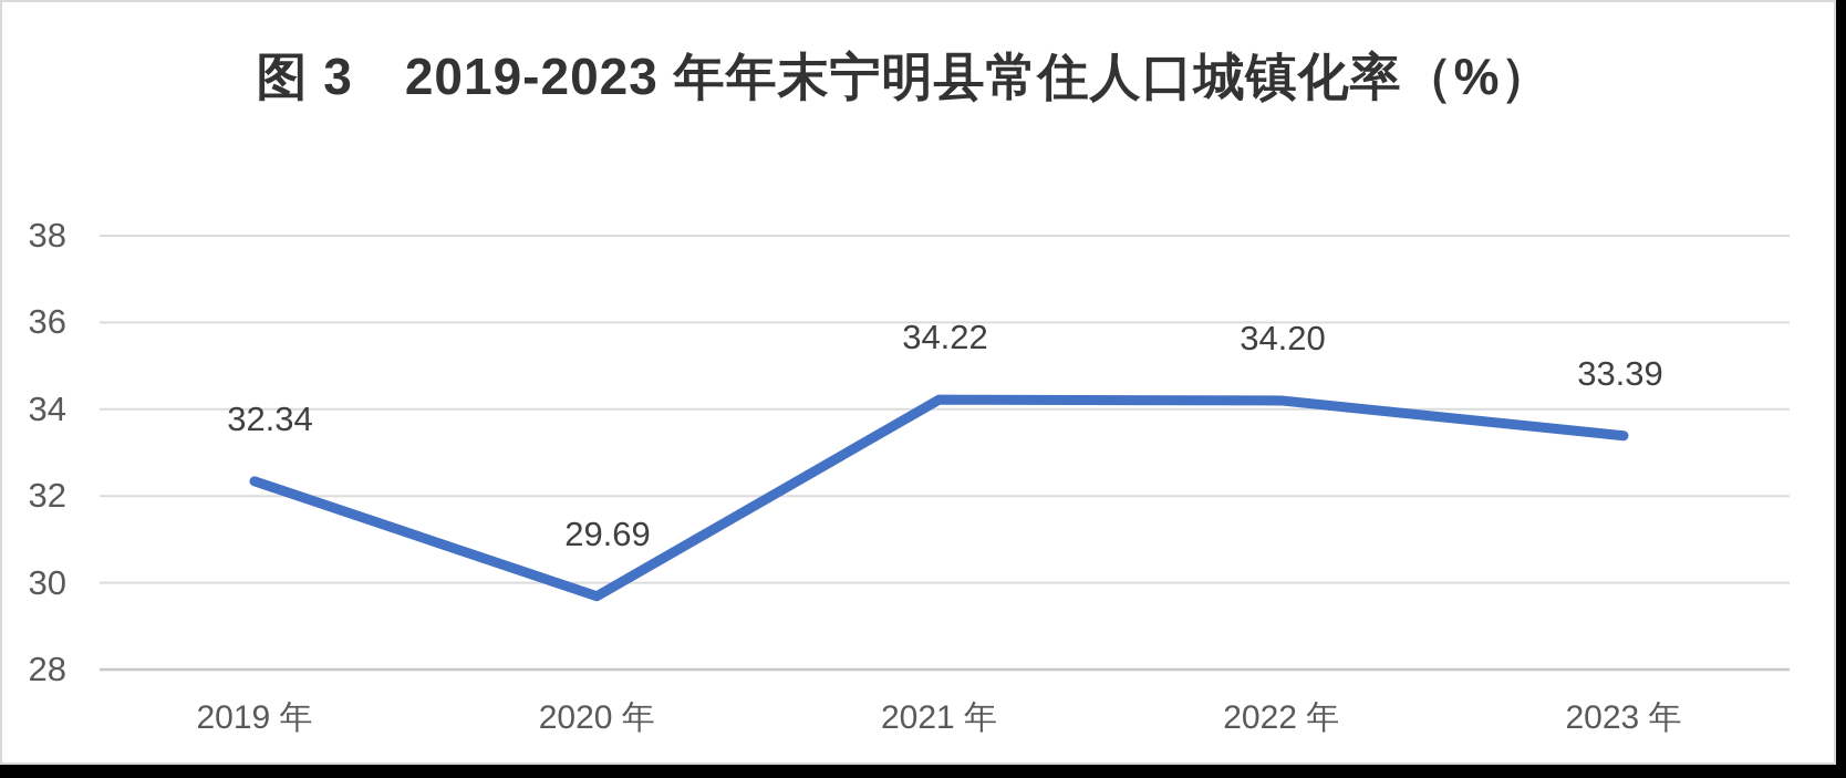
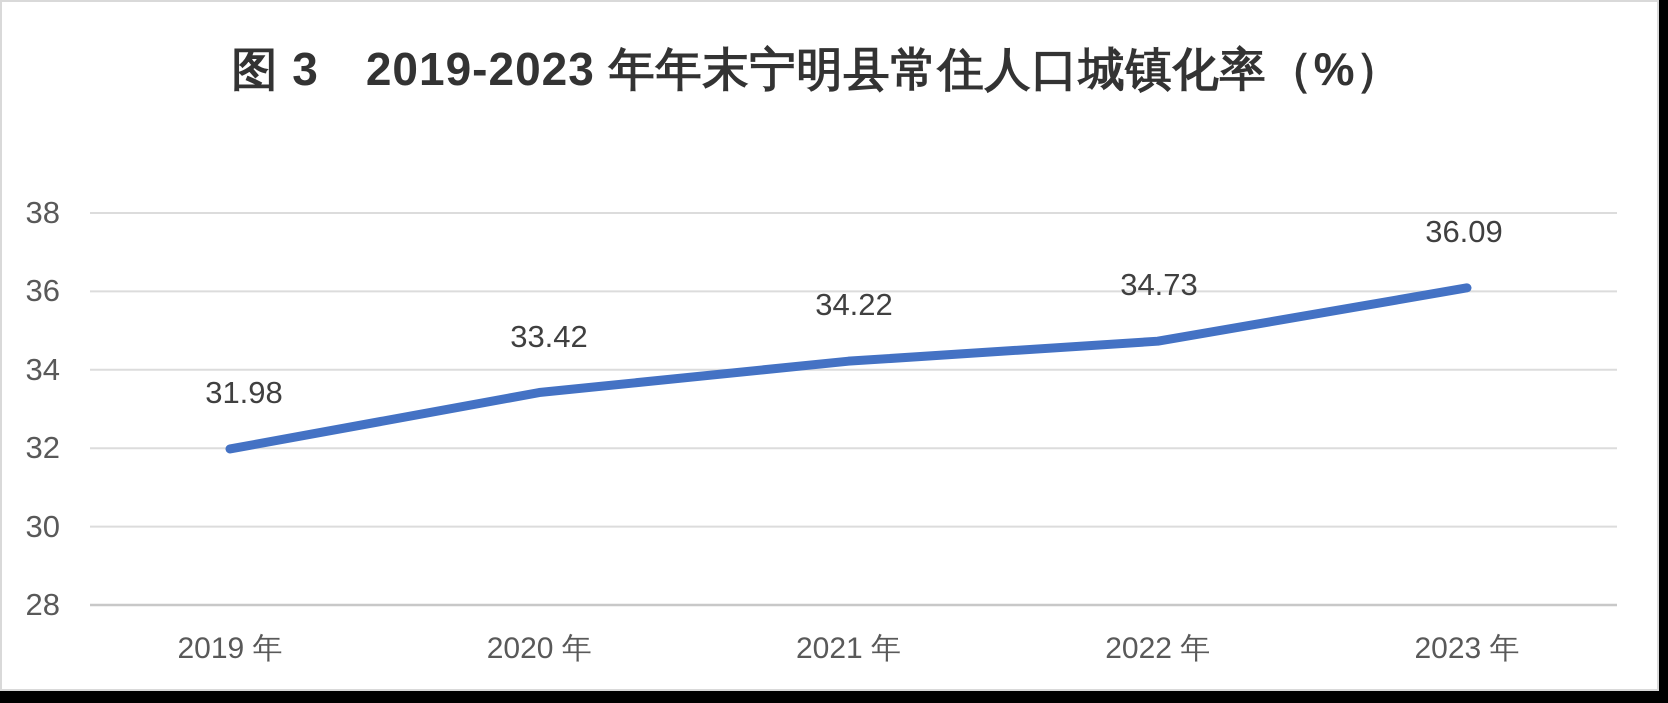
2019 年: 32.34 -> 31.98
2020 年: 29.69 -> 33.42
2022 年: 34.20 -> 34.73
2023 年: 33.39 -> 36.09
